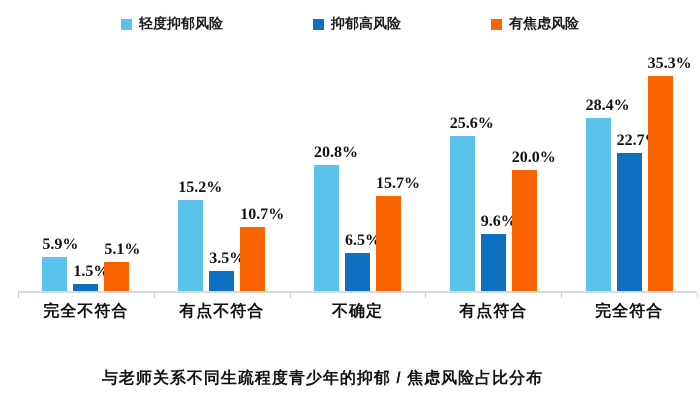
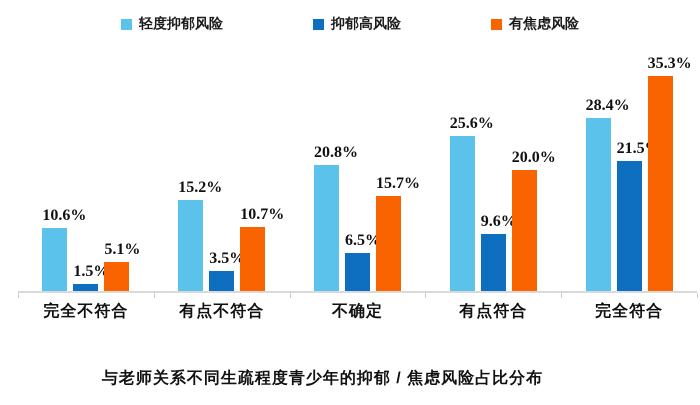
轻度抑郁风险/完全不符合: 5.9% -> 10.6%
抑郁高风险/完全符合: 22.7% -> 21.5%
